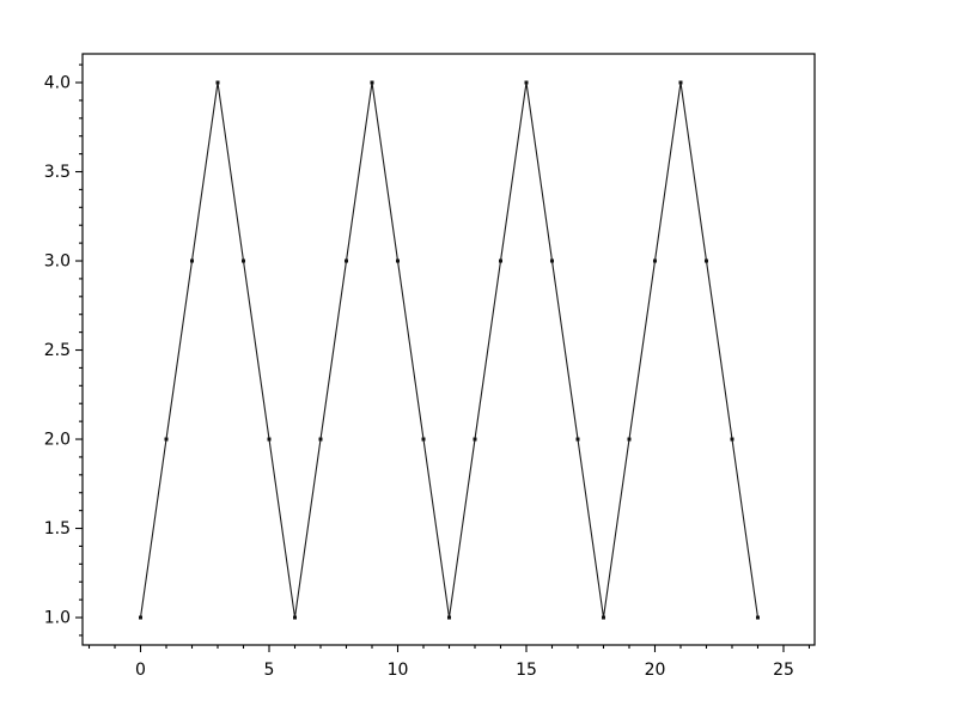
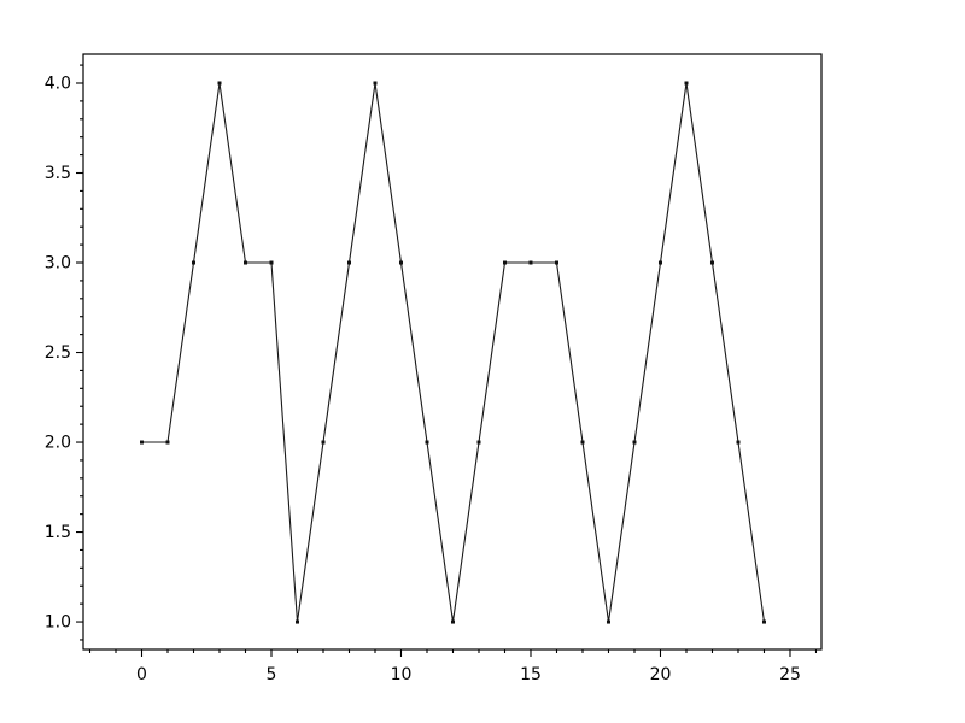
0: 1 -> 2
5: 2 -> 3
15: 4 -> 3
